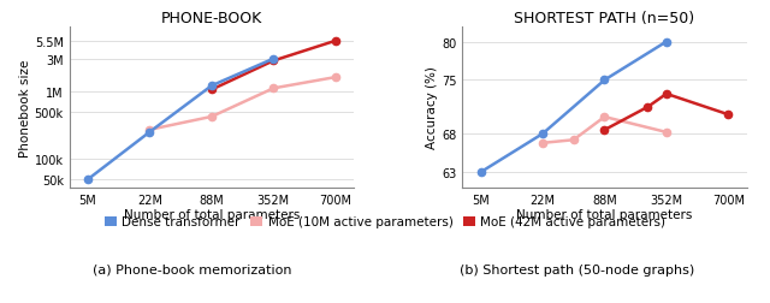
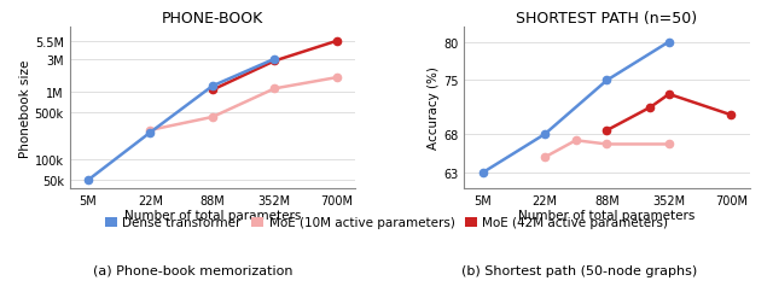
SHORTEST PATH (n=50)/MoE (10M active parameters)/22M: 66.8 -> 65.0
SHORTEST PATH (n=50)/MoE (10M active parameters)/88M: 70.2 -> 66.7
SHORTEST PATH (n=50)/MoE (10M active parameters)/352M: 68.2 -> 66.7
